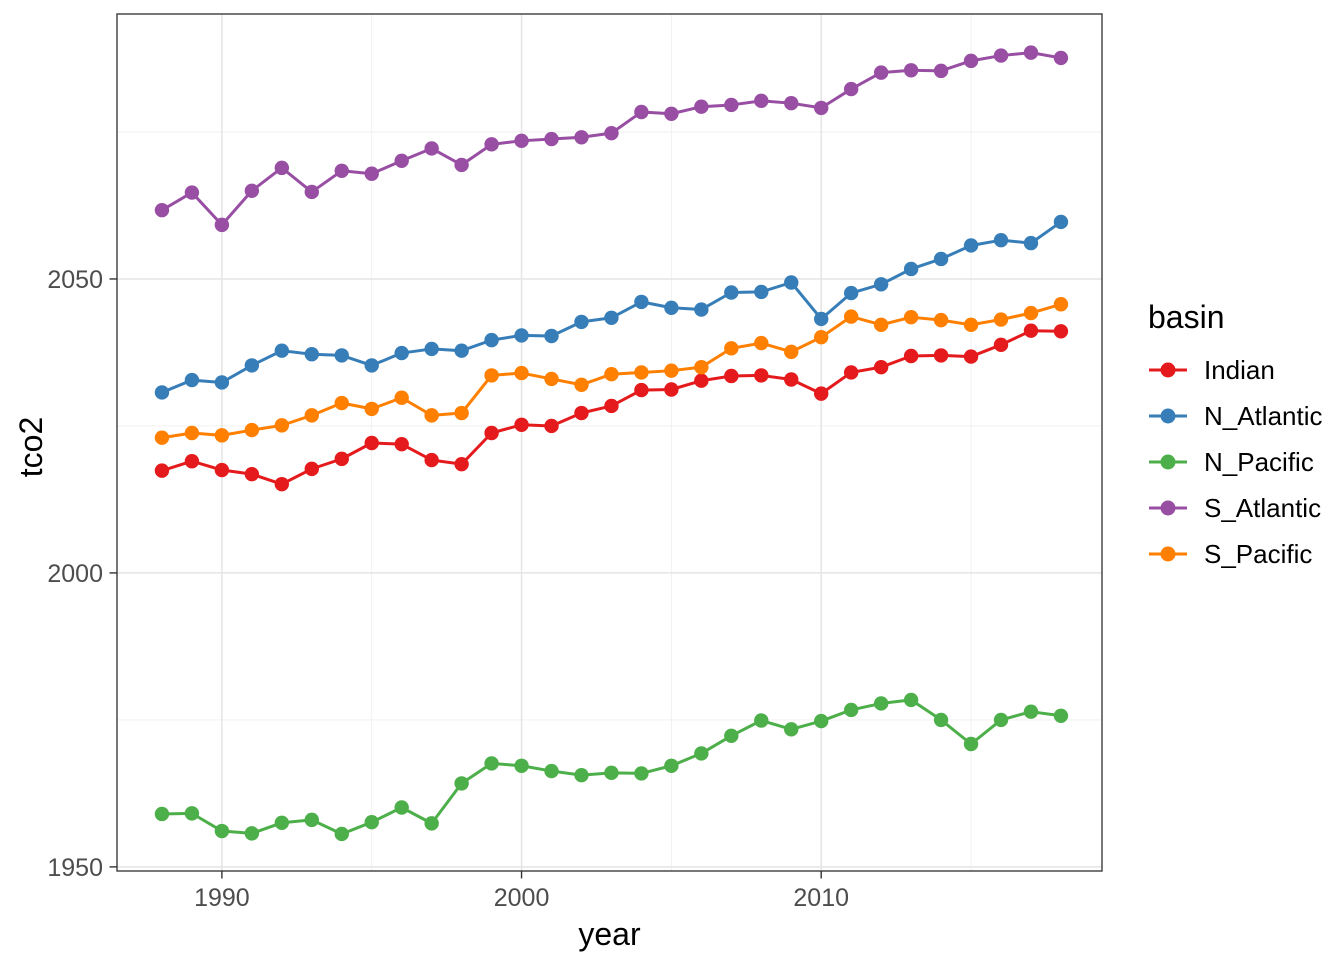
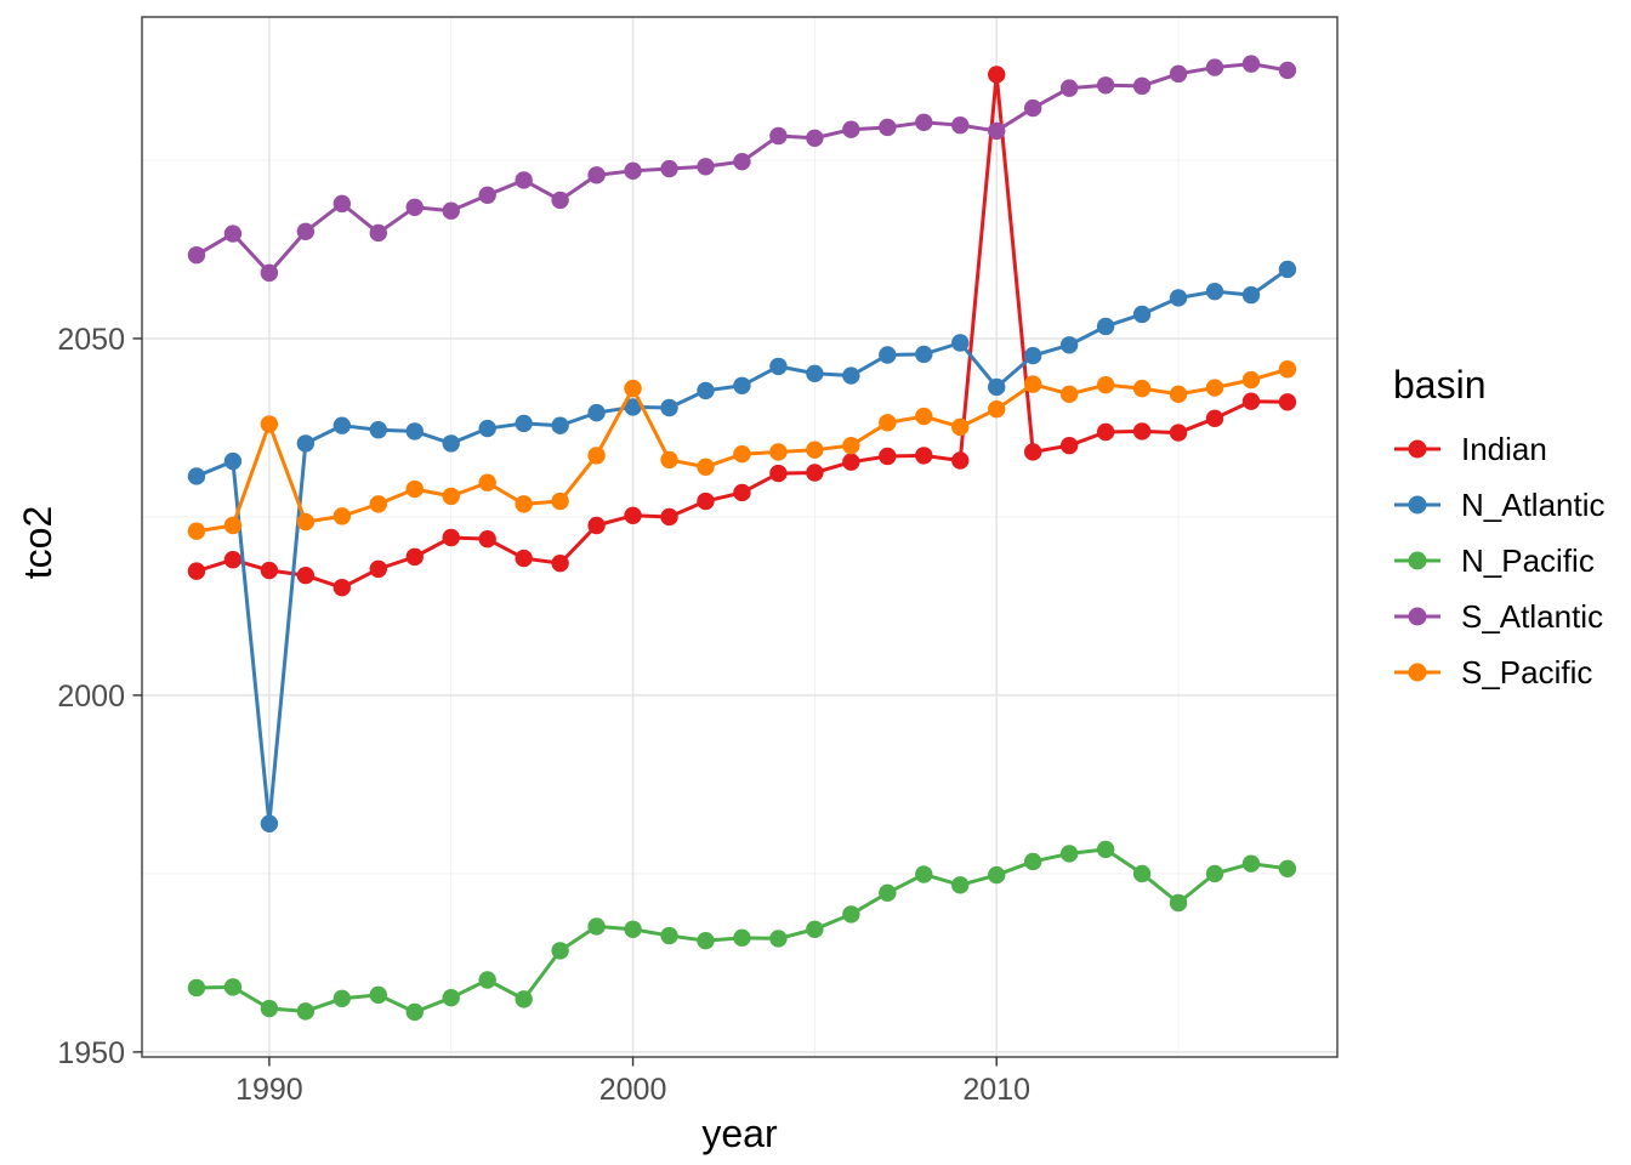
N_Atlantic/1990: 2032 -> 1982
S_Pacific/1990: 2023 -> 2038
S_Pacific/2000: 2034 -> 2043
Indian/2010: 2030 -> 2087
